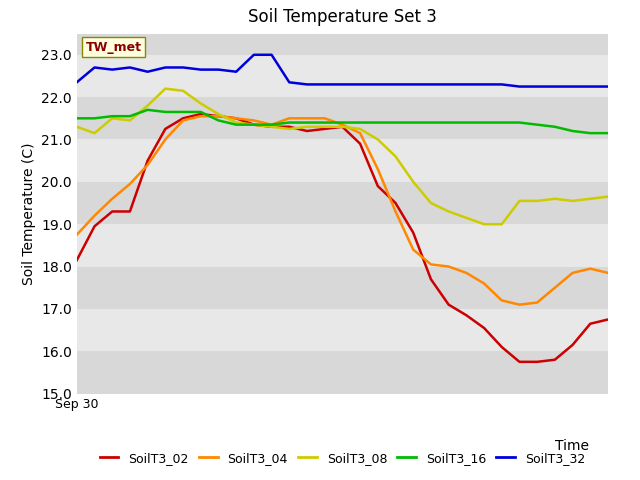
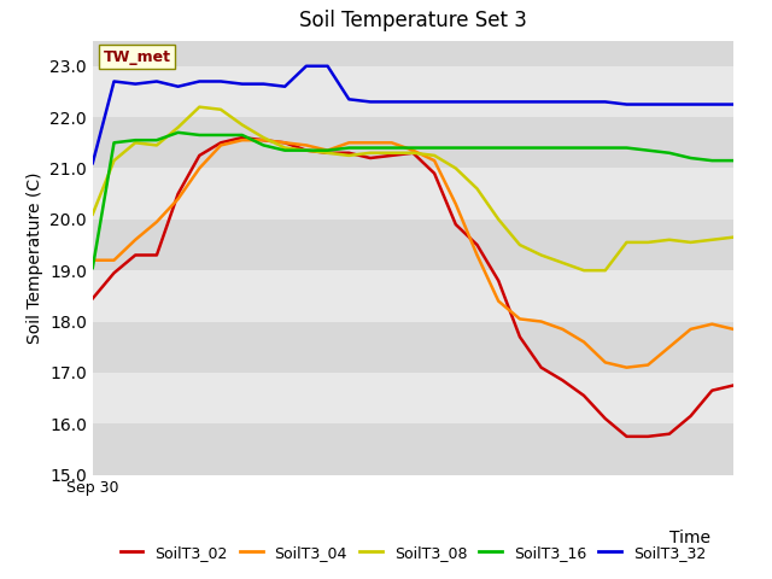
SoilT3_02/Sep 30: 18.15 -> 18.45
SoilT3_04/Sep 30: 18.75 -> 19.20
SoilT3_08/Sep 30: 21.30 -> 20.10
SoilT3_16/Sep 30: 21.50 -> 19.05
SoilT3_32/Sep 30: 22.35 -> 21.10
